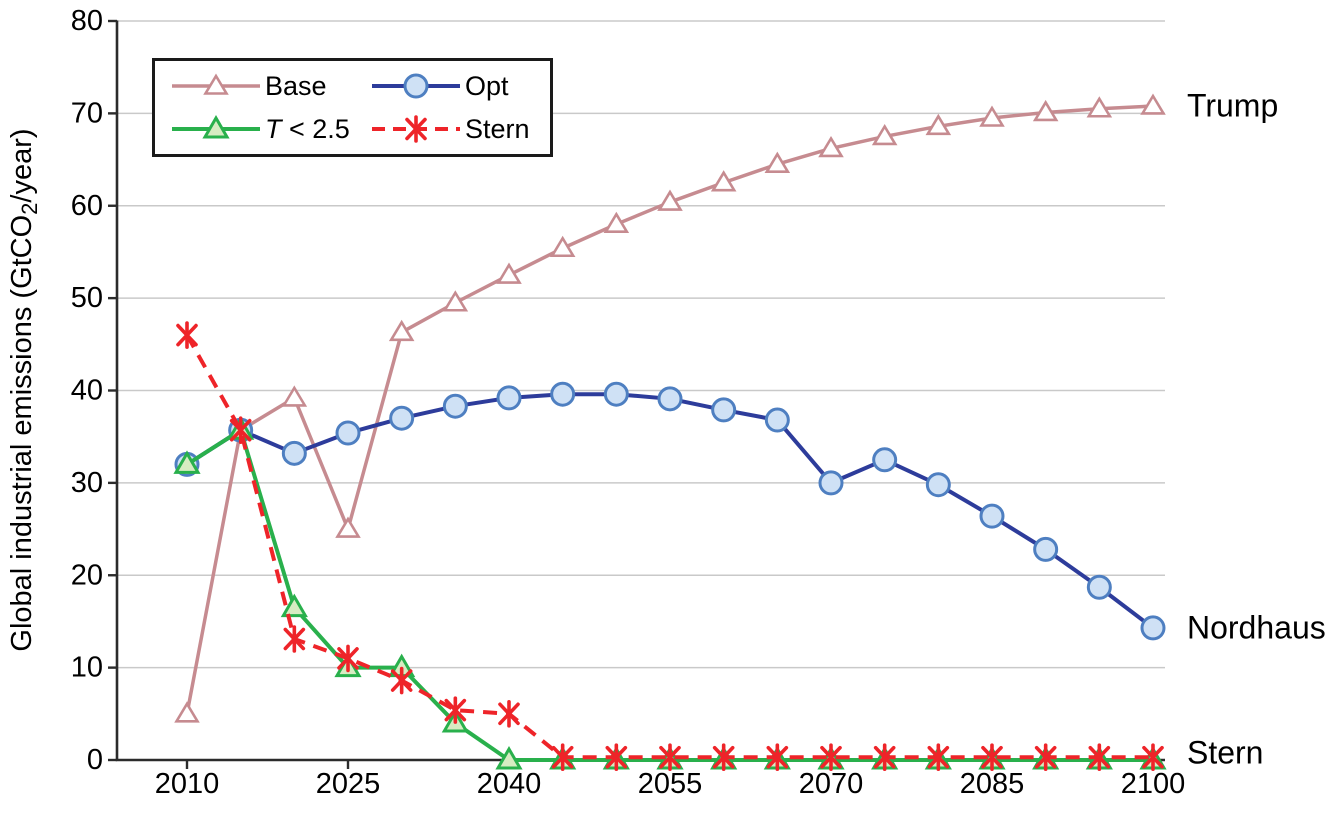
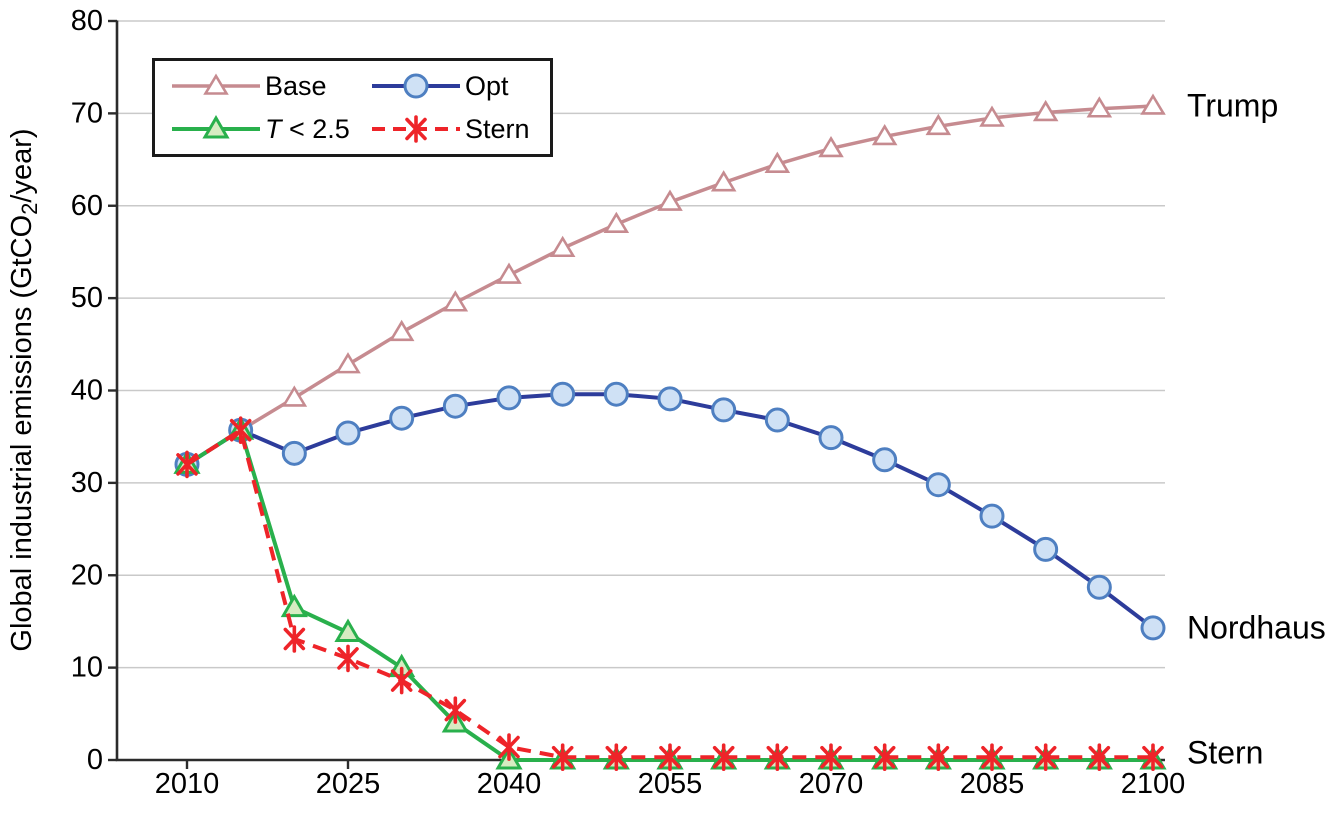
Base/2010: 5 -> 32
Stern/2010: 46 -> 32
Base/2025: 25 -> 43
T < 2.5/2025: 10 -> 14
Stern/2040: 5 -> 1
Opt/2070: 30 -> 35
